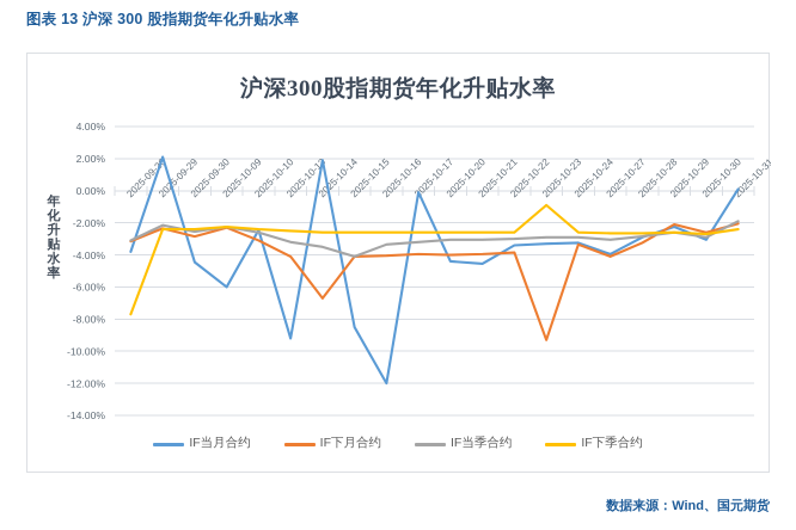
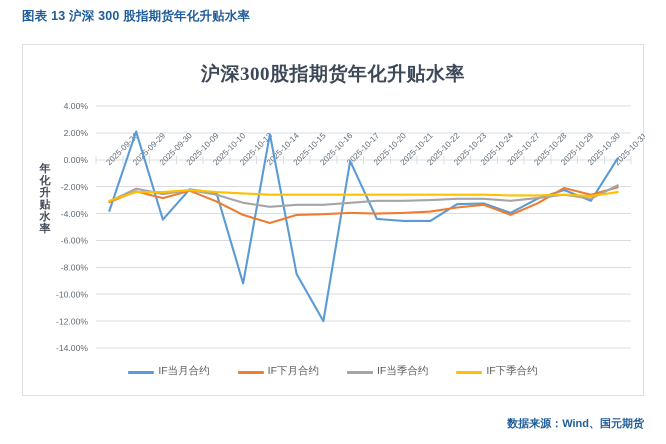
IF下季合约/2025-09-26: -7.7% -> -3.0%
IF当月合约/2025-10-09: -6.0% -> -2.2%
IF下月合约/2025-10-14: -6.7% -> -4.7%
IF当季合约/2025-10-15: -4.1% -> -3.4%
IF当月合约/2025-10-22: -3.4% -> -4.5%
IF下月合约/2025-10-23: -9.3% -> -3.5%
IF下季合约/2025-10-23: -0.9% -> -2.6%
